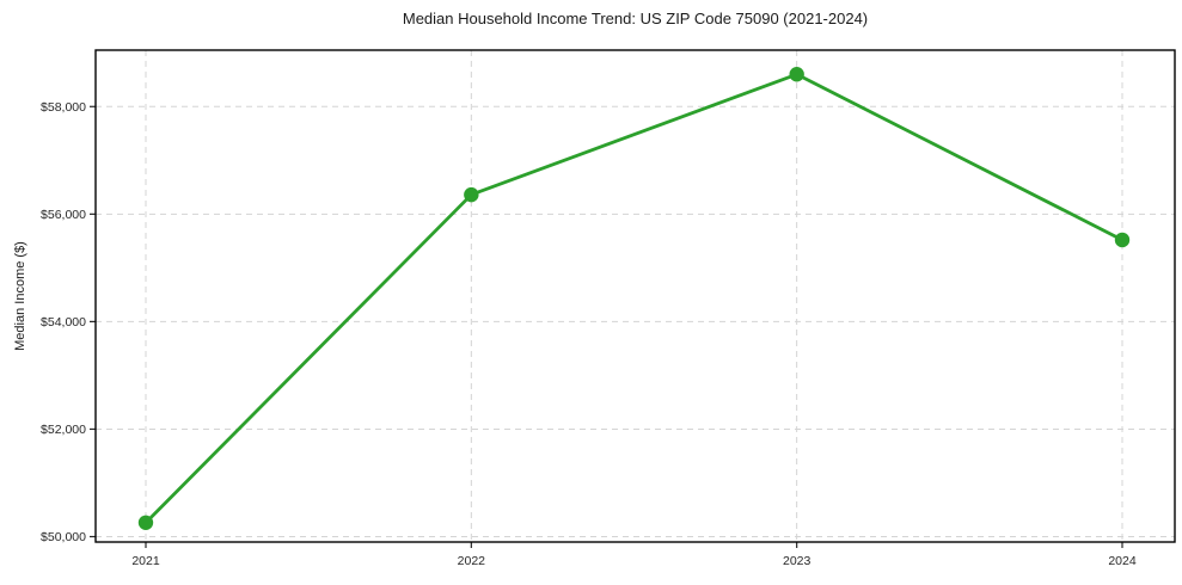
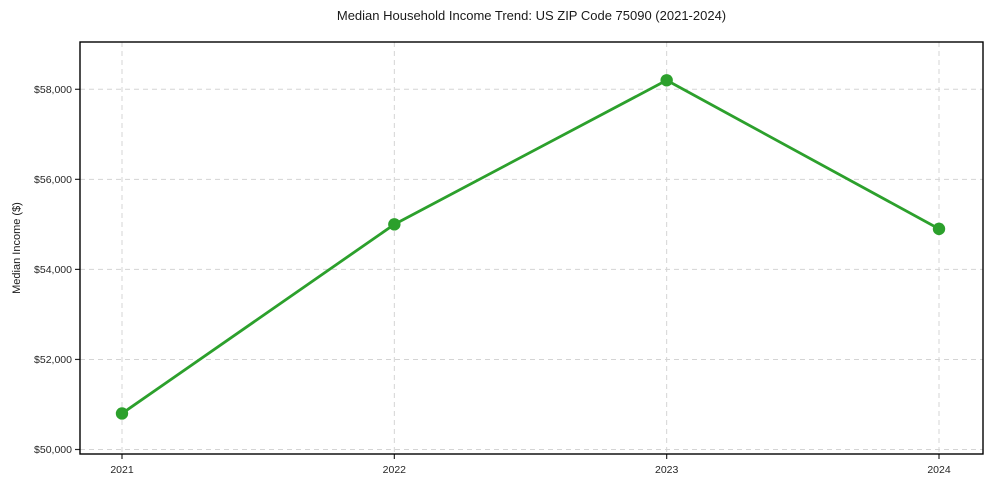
2021: $50300 -> $50800
2022: $56400 -> $55000
2023: $58600 -> $58200
2024: $55500 -> $54900
